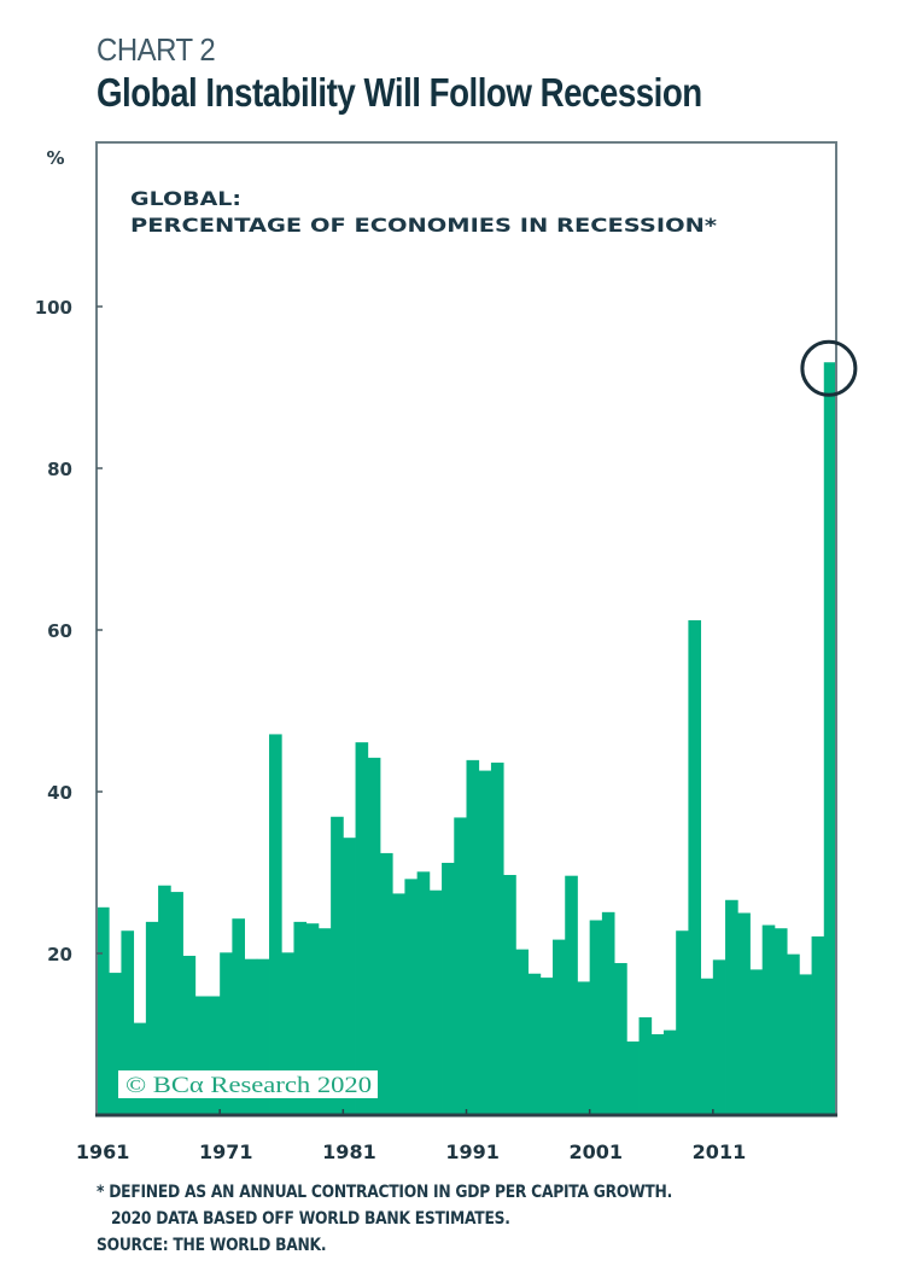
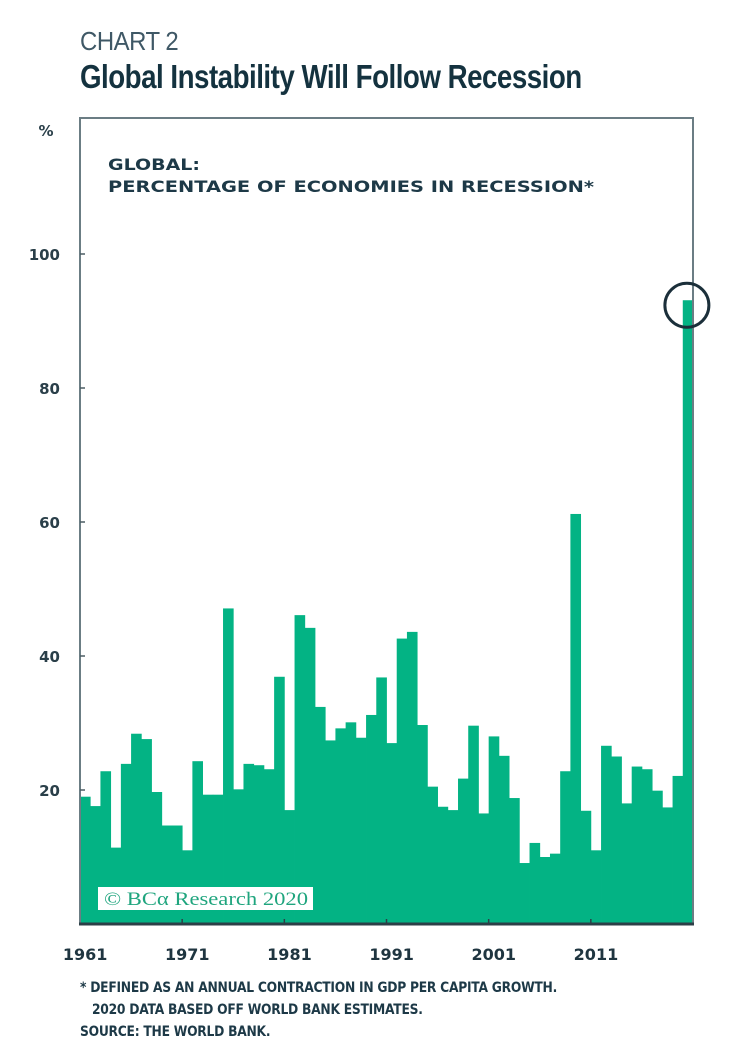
1961: 26 -> 19
1971: 20 -> 11
1981: 34 -> 17
1991: 44 -> 27
2001: 24 -> 28
2011: 19 -> 11
